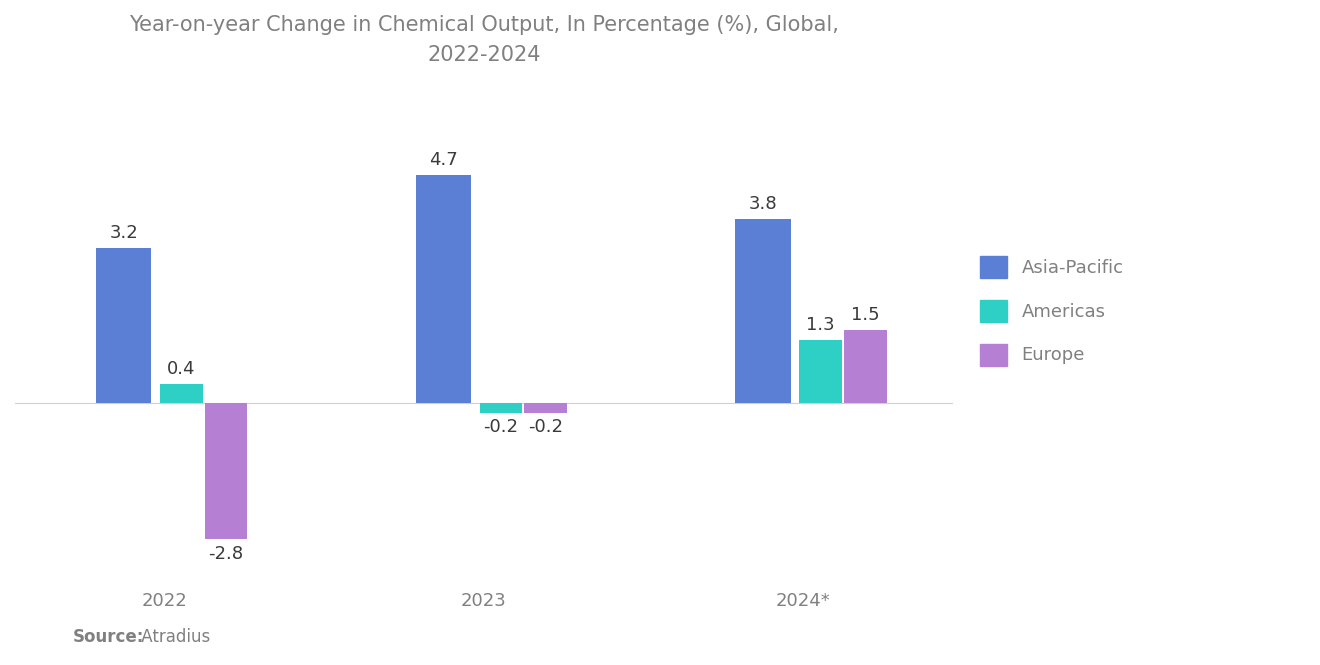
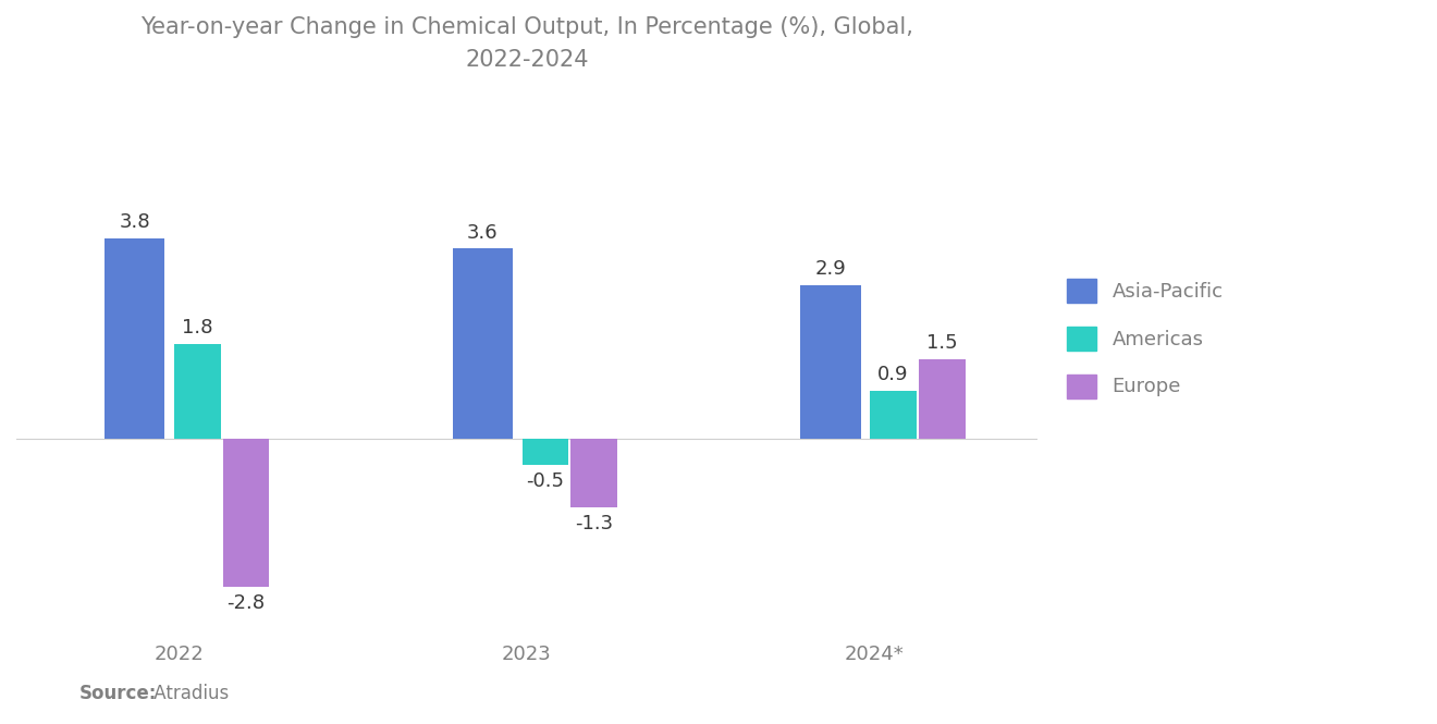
Asia-Pacific/2022: 3.2 -> 3.8
Americas/2022: 0.4 -> 1.8
Asia-Pacific/2023: 4.7 -> 3.6
Americas/2023: -0.2 -> -0.5
Europe/2023: -0.2 -> -1.3
Asia-Pacific/2024*: 3.8 -> 2.9
Americas/2024*: 1.3 -> 0.9
